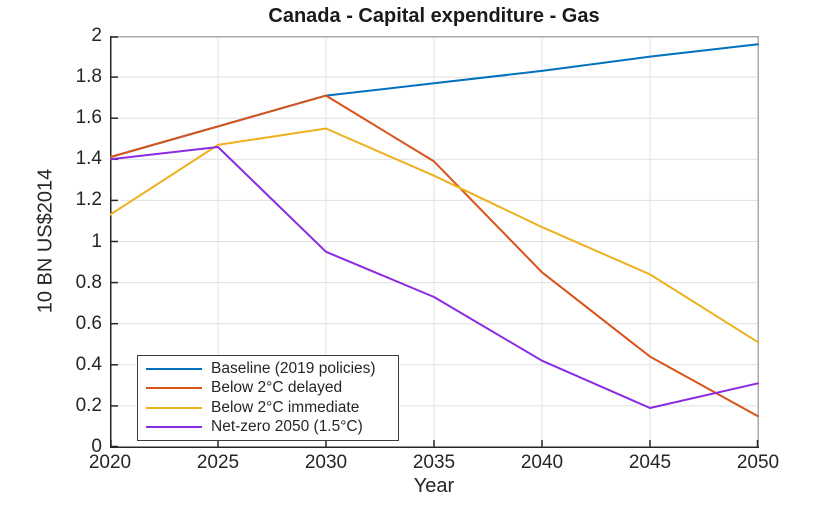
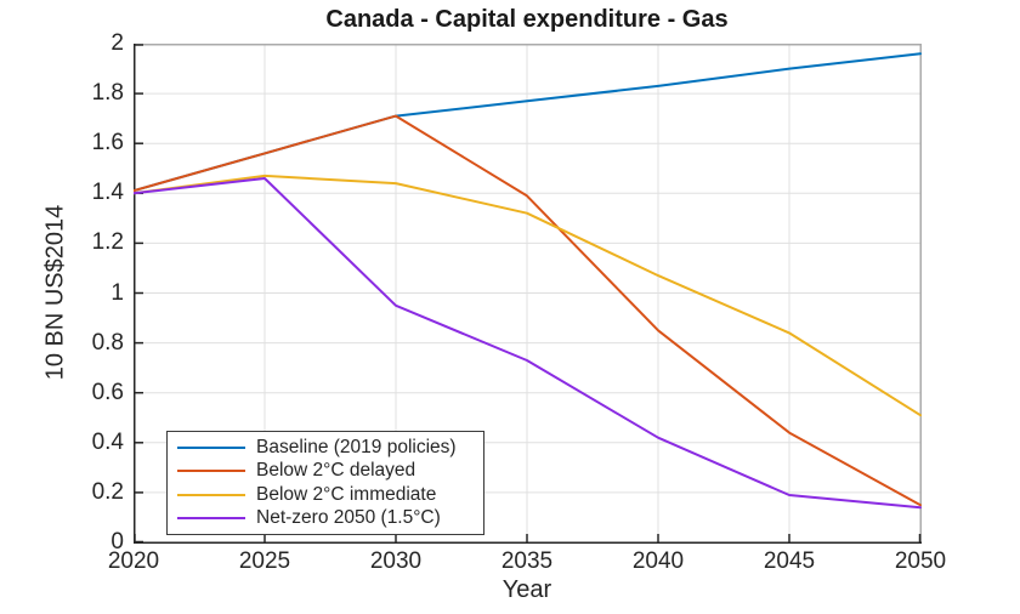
Below 2°C immediate/2020: 1.13 -> 1.40
Below 2°C immediate/2030: 1.55 -> 1.44
Net-zero 2050 (1.5°C)/2050: 0.31 -> 0.14
